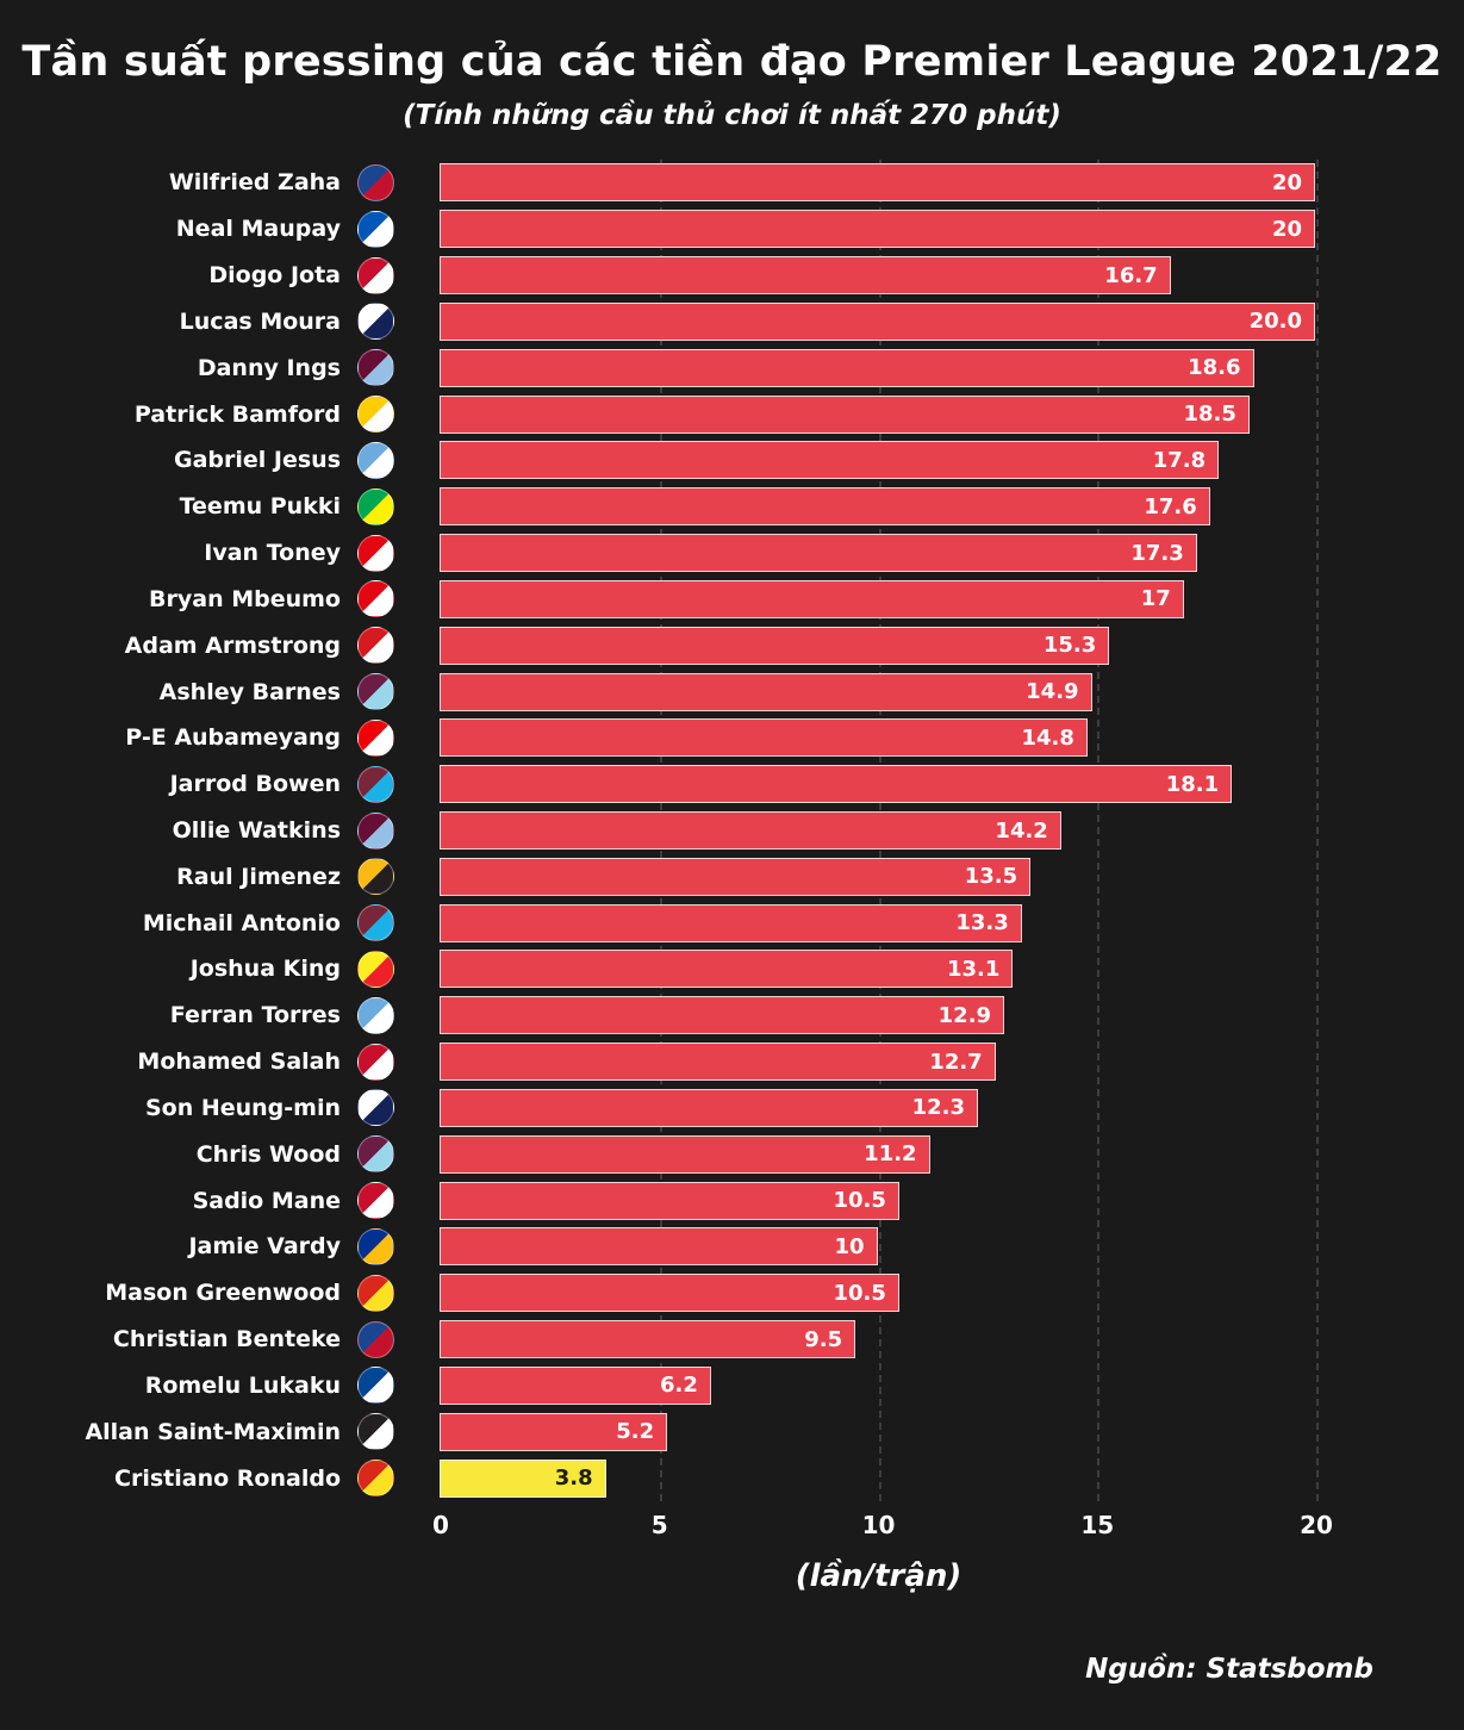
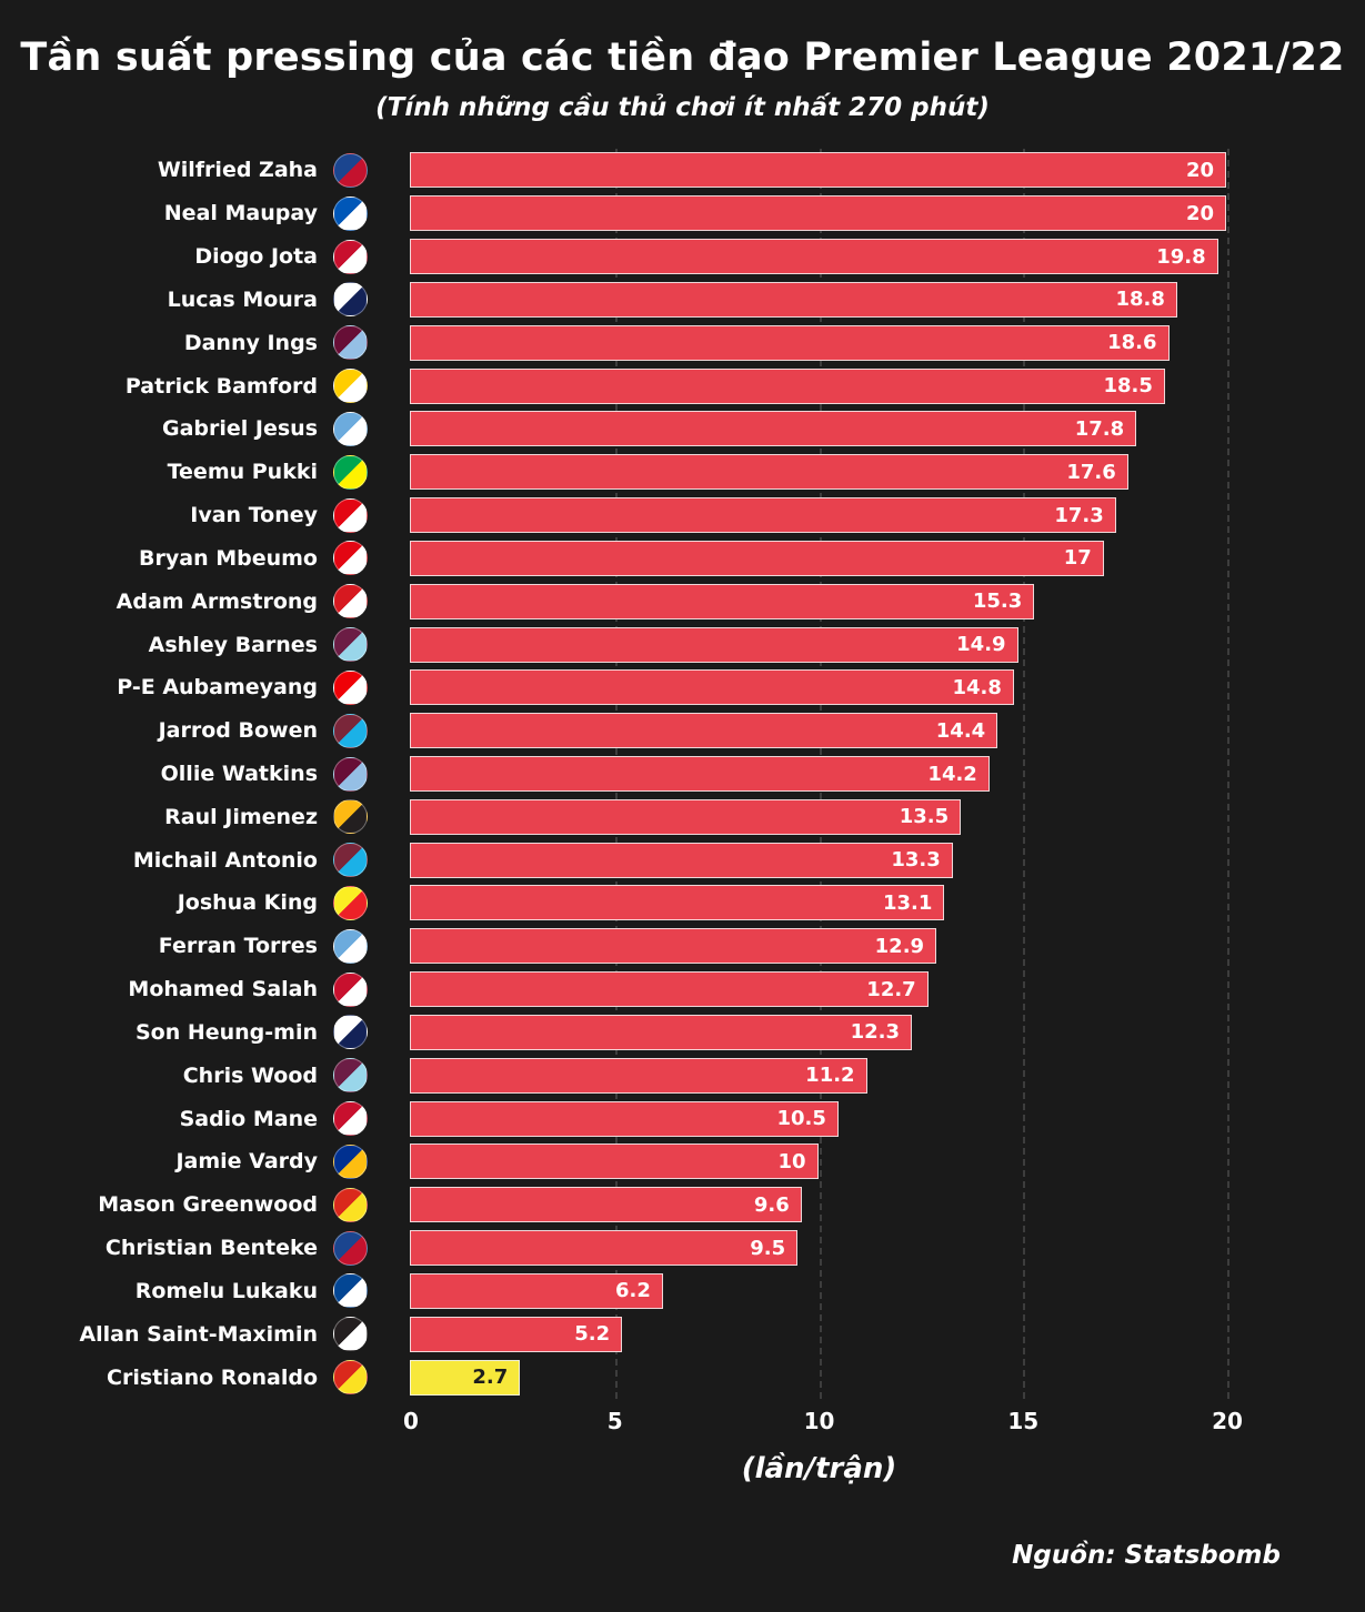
Diogo Jota: 16.7 -> 19.8
Lucas Moura: 20.0 -> 18.8
Jarrod Bowen: 18.1 -> 14.4
Mason Greenwood: 10.5 -> 9.6
Cristiano Ronaldo: 3.8 -> 2.7
